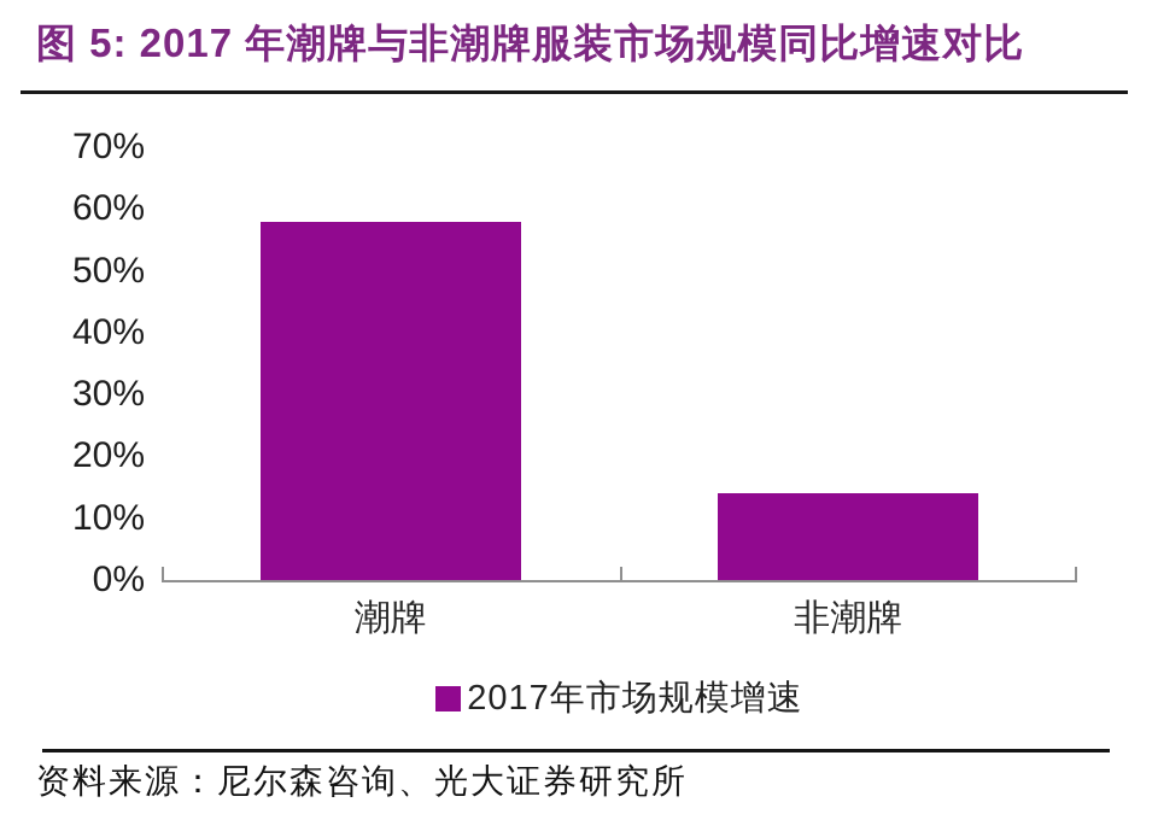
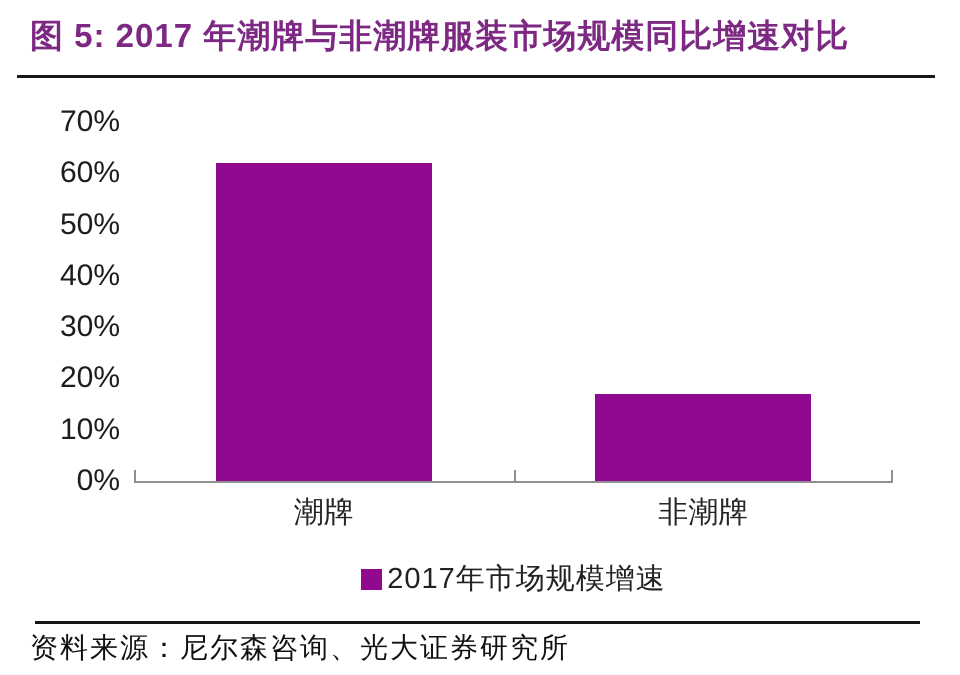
潮牌: 58% -> 62%
非潮牌: 14% -> 17%
